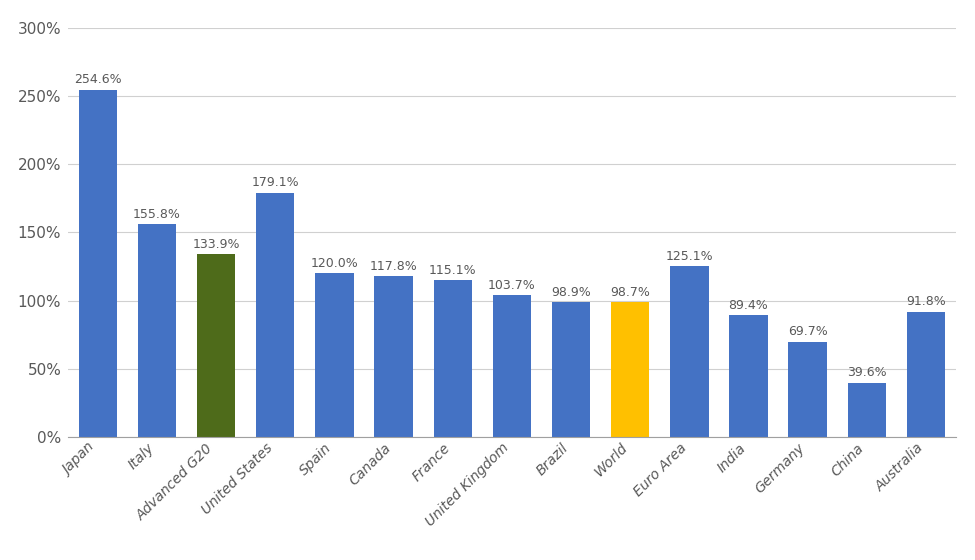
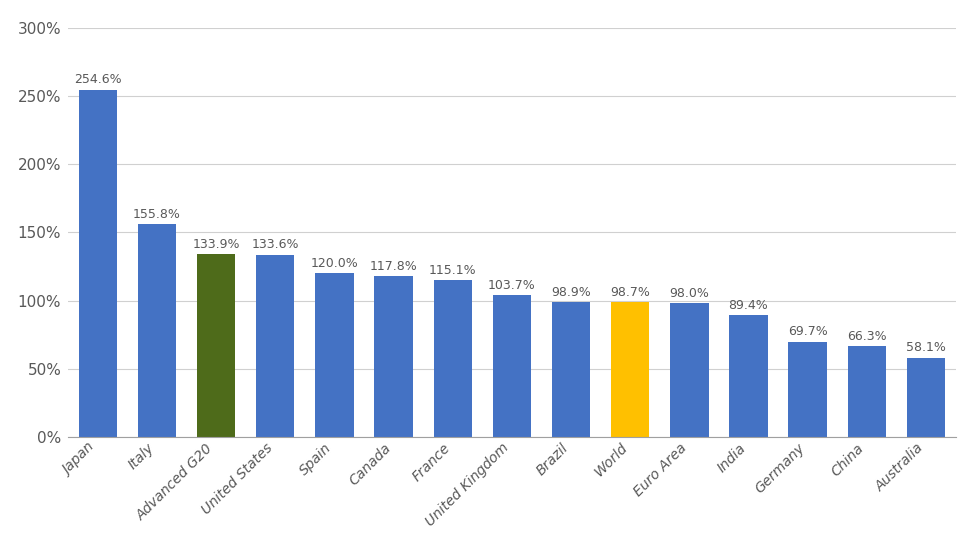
United States: 179.1% -> 133.6%
Euro Area: 125.1% -> 98.0%
China: 39.6% -> 66.3%
Australia: 91.8% -> 58.1%
